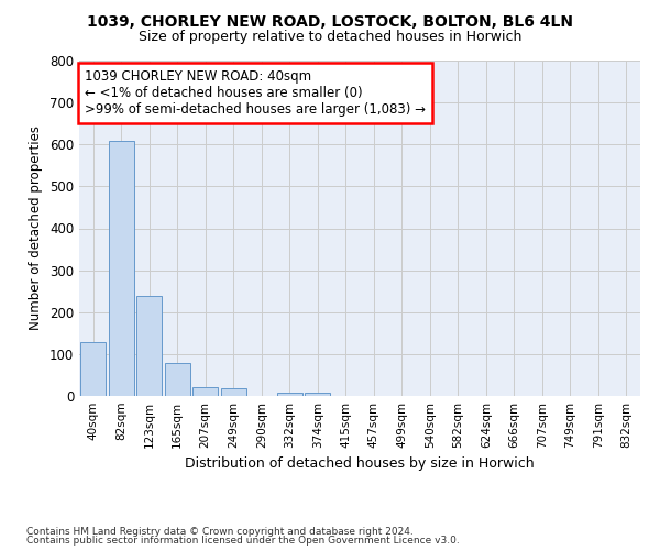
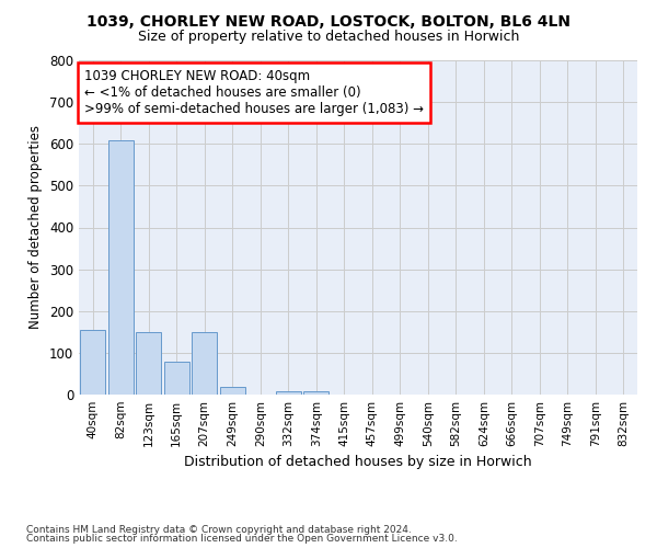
40sqm: 128 -> 155
123sqm: 238 -> 150
207sqm: 22 -> 150
